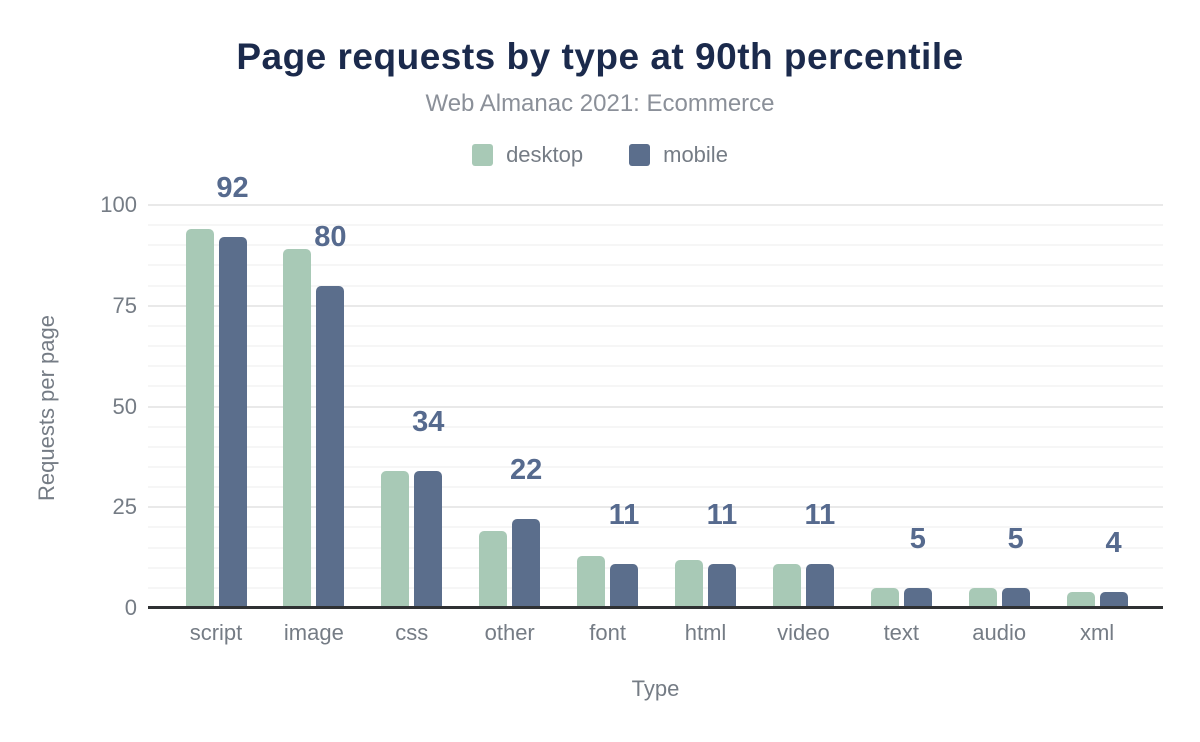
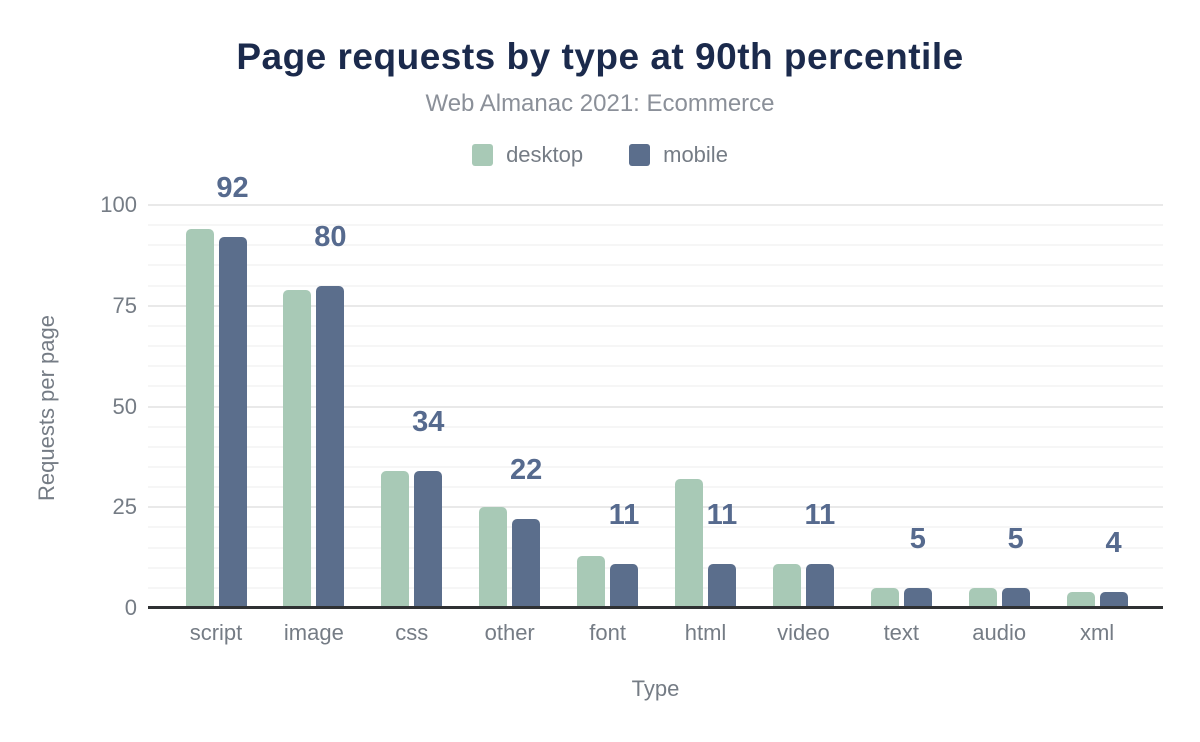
desktop/image: 89 -> 79
desktop/other: 19 -> 25
desktop/html: 12 -> 32
